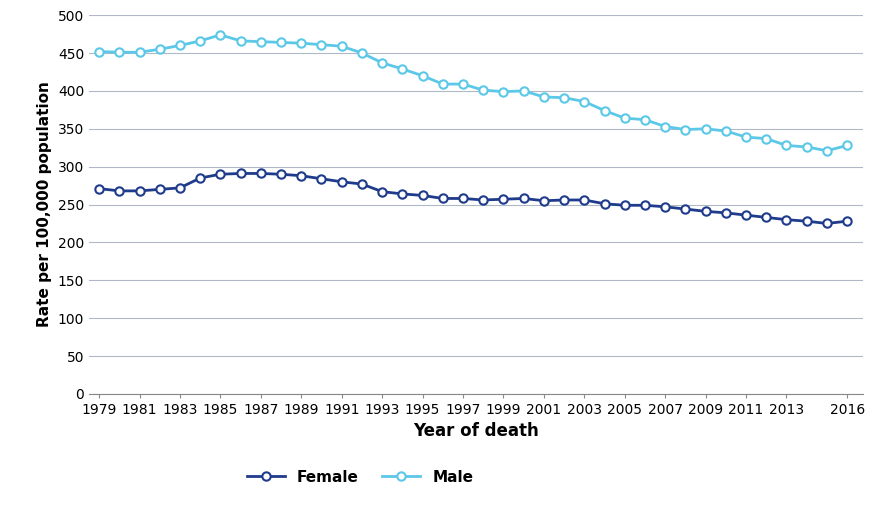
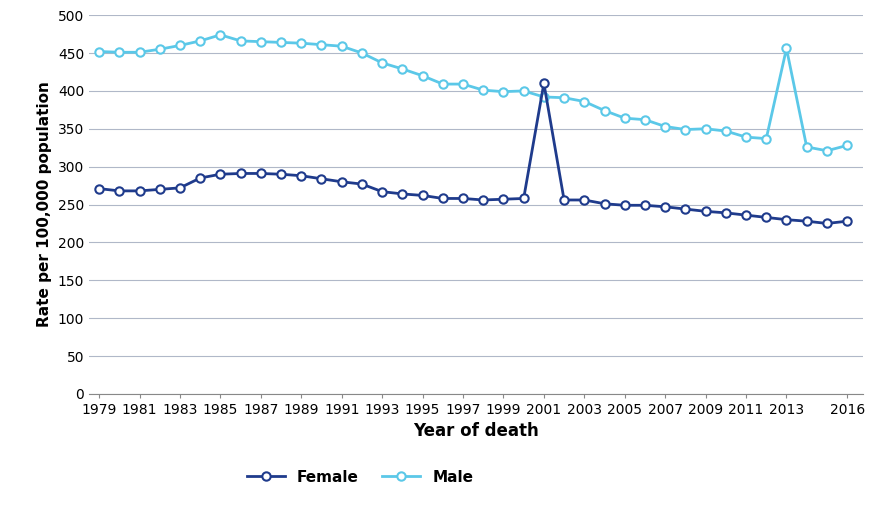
Female/2001: 255 -> 410
Male/2013: 328 -> 456
